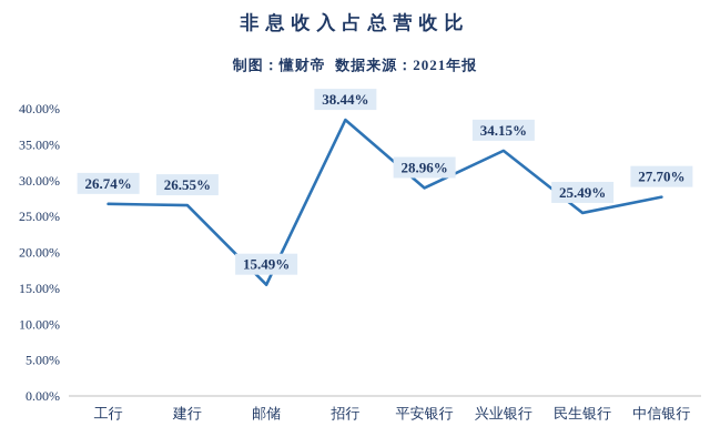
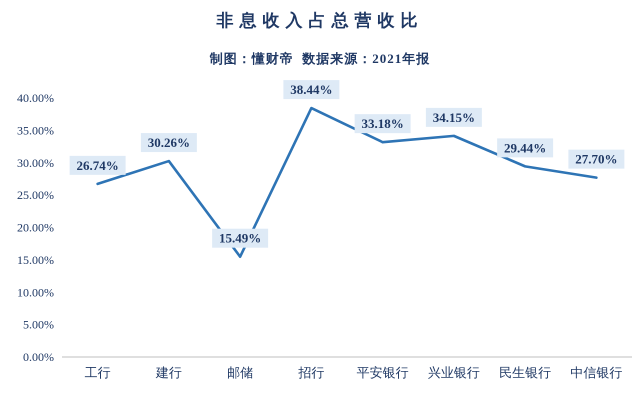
建行: 26.55% -> 30.26%
平安银行: 28.96% -> 33.18%
民生银行: 25.49% -> 29.44%
